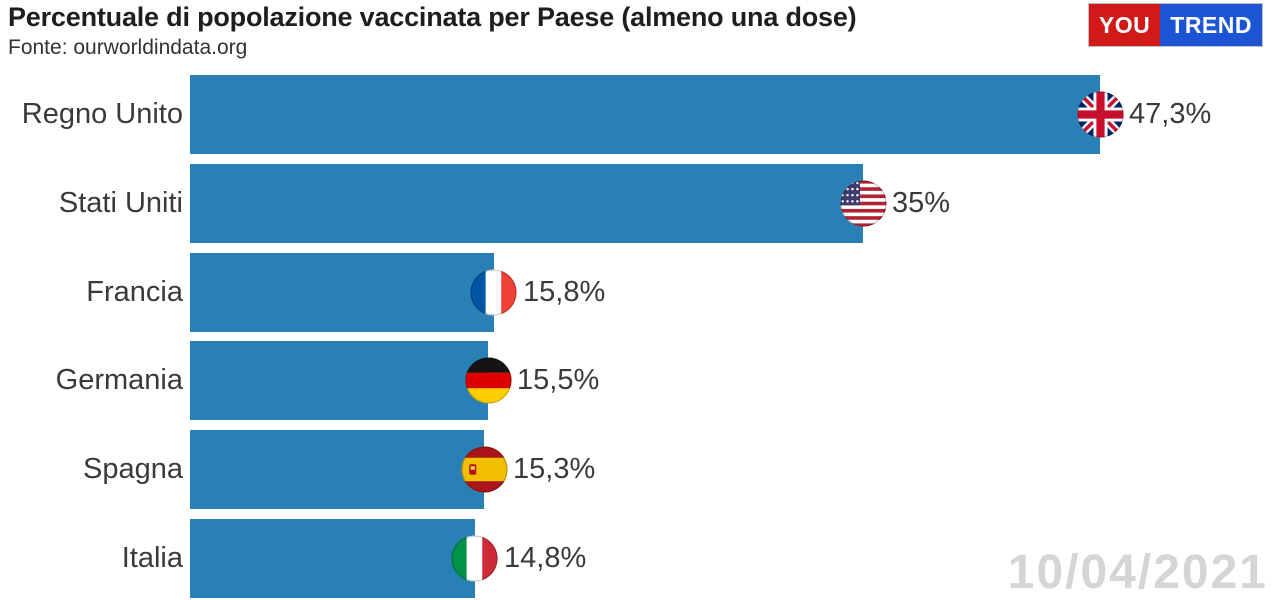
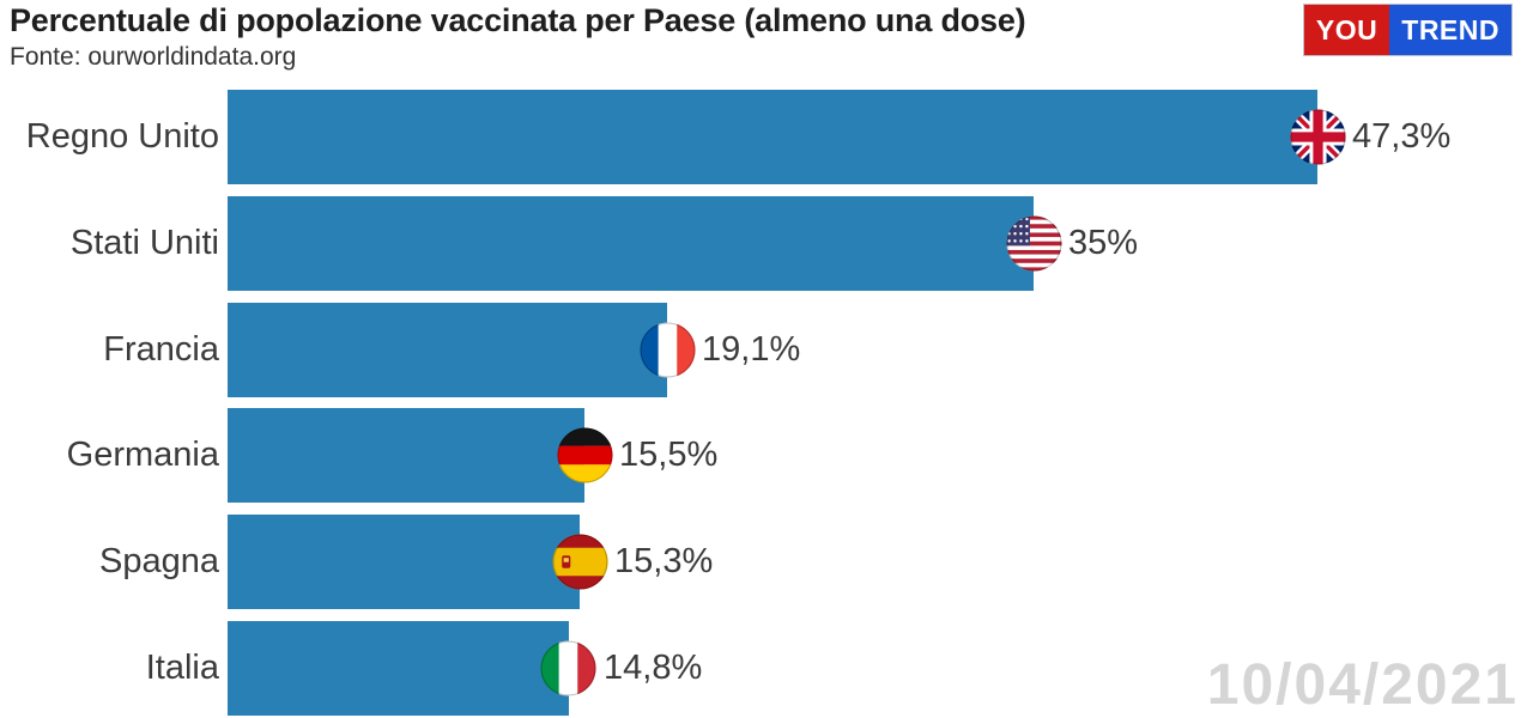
Francia: 15,8% -> 19,1%
